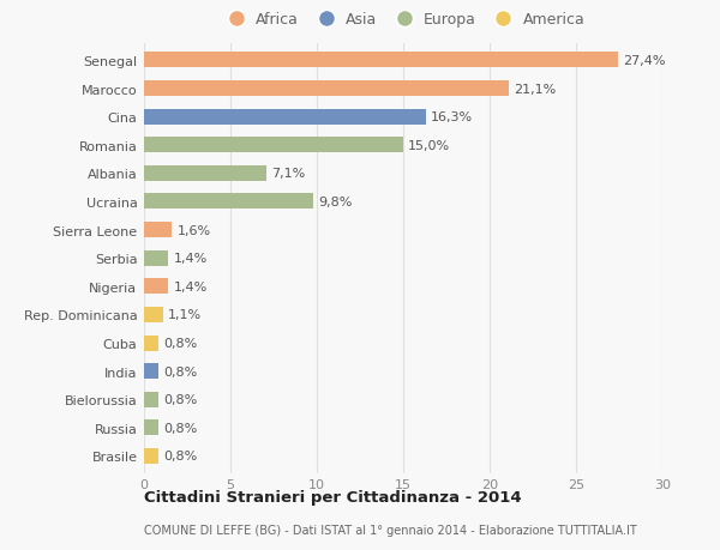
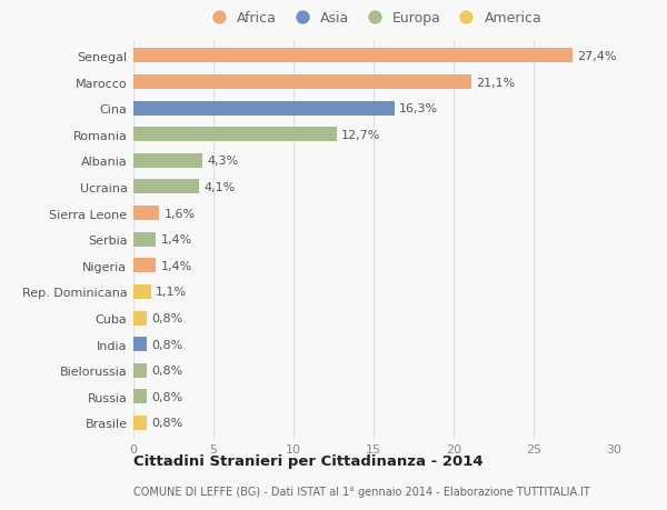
Romania: 15,0% -> 12,7%
Albania: 7,1% -> 4,3%
Ucraina: 9,8% -> 4,1%
